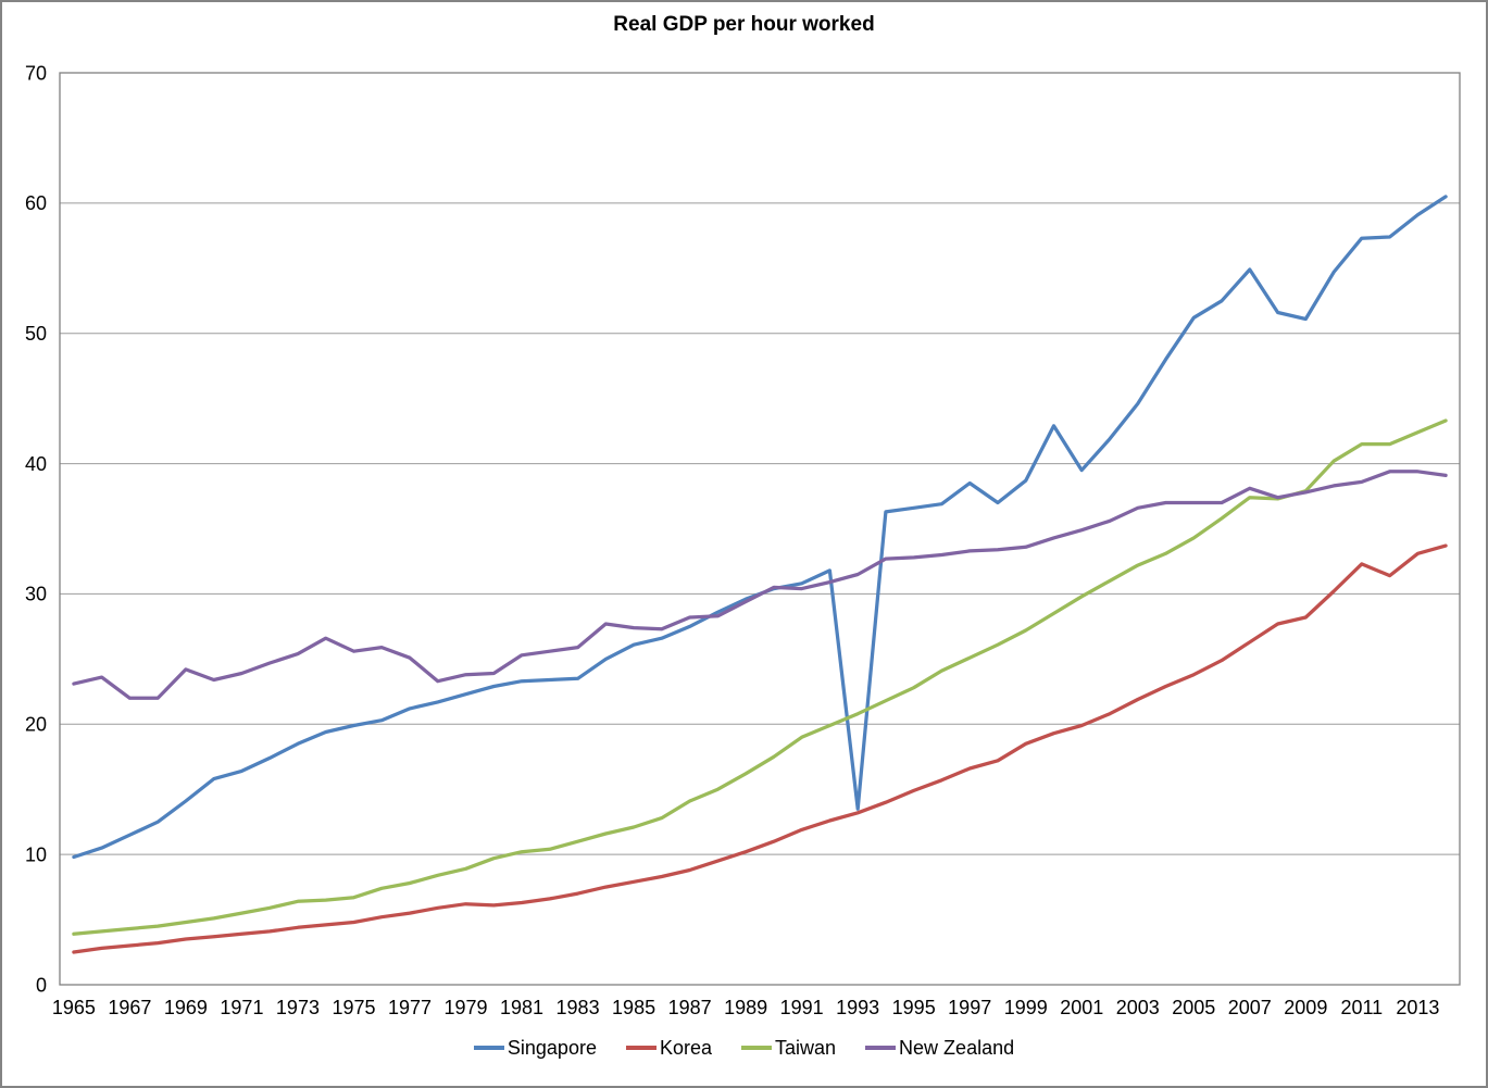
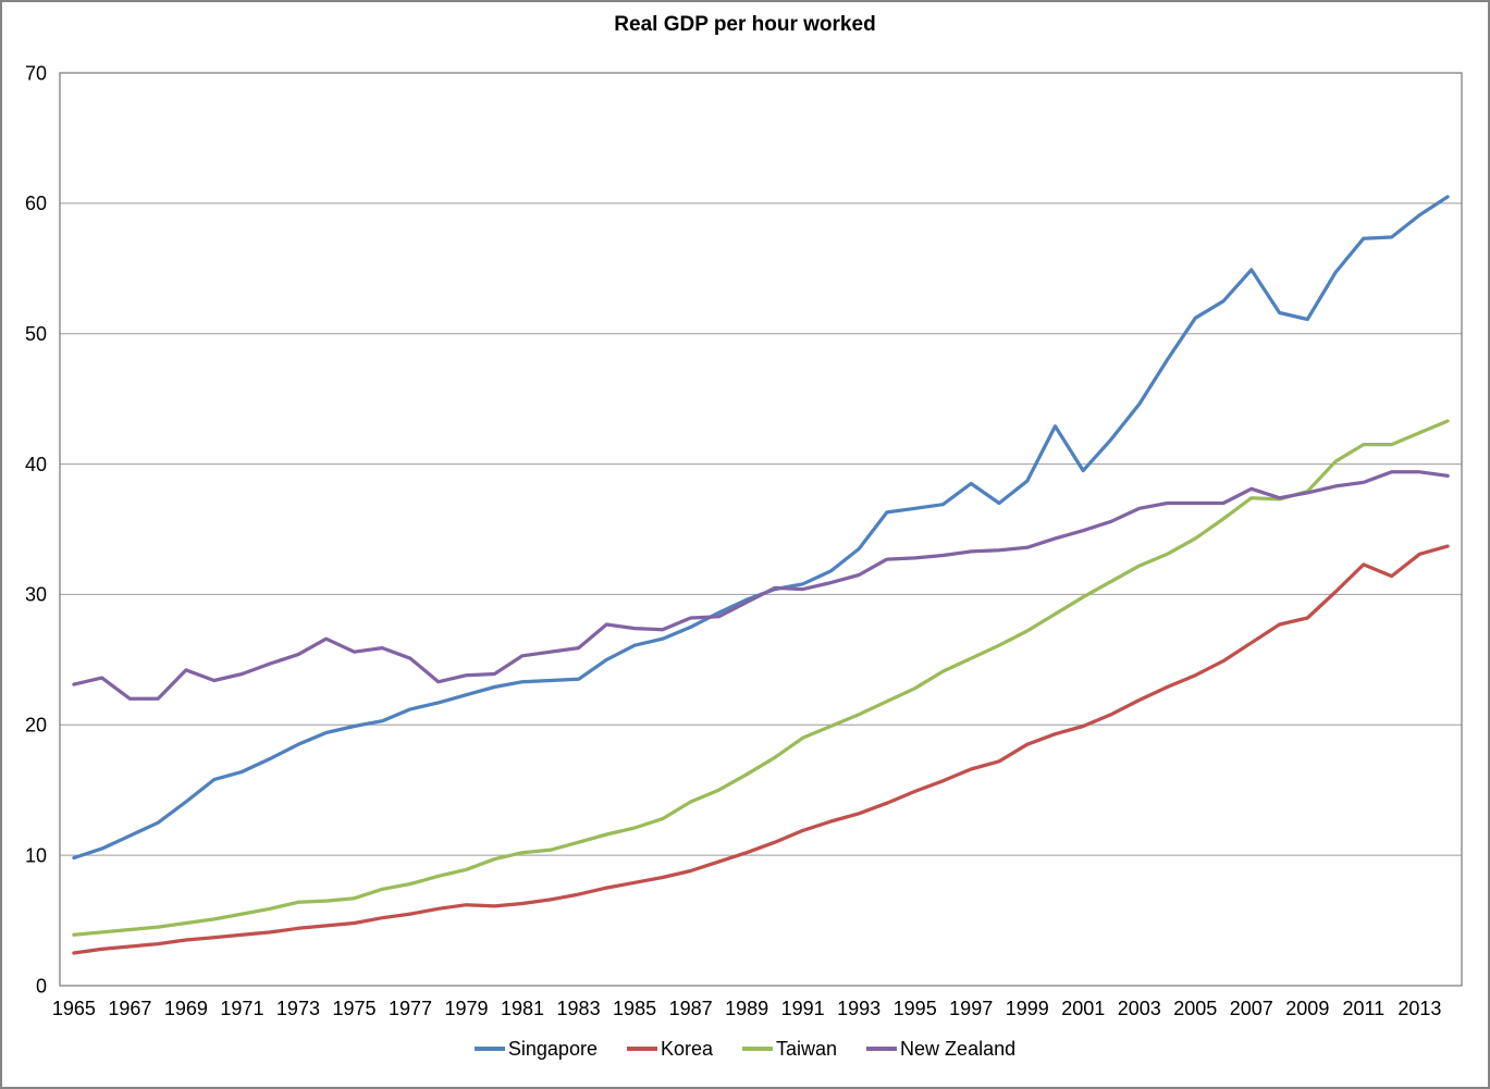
Singapore/1993: 13.5 -> 33.5
